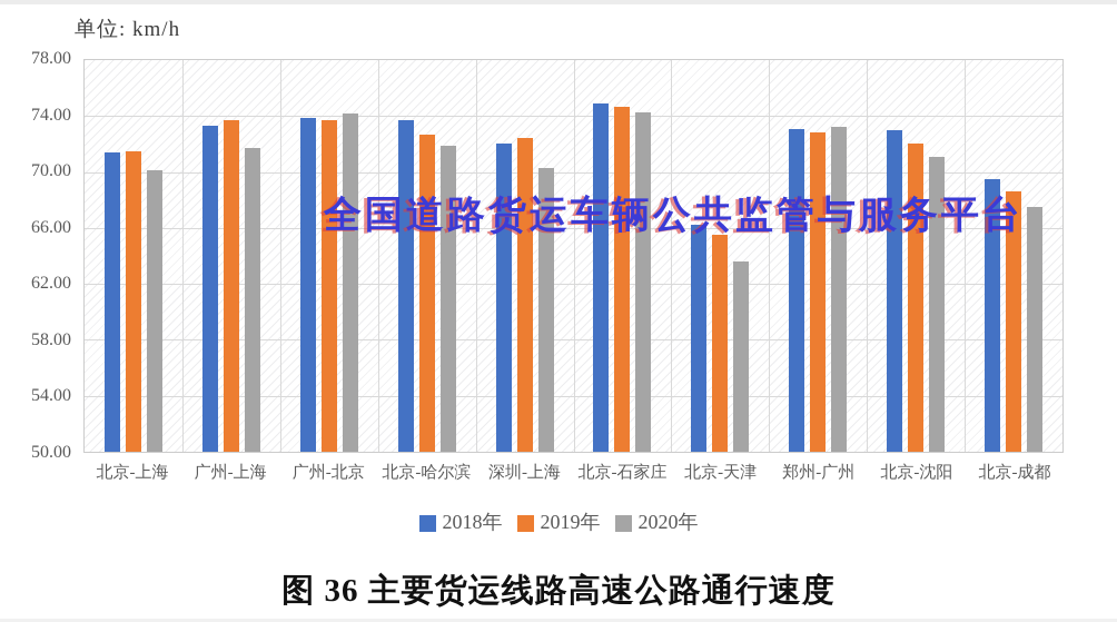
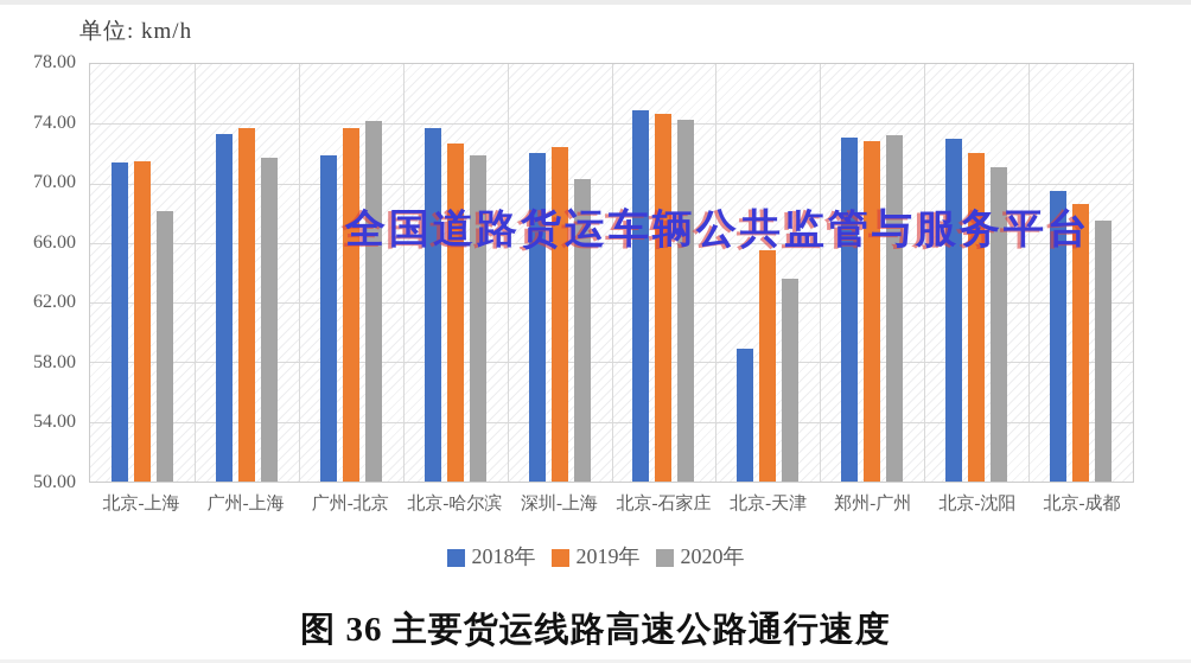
2020年/北京-上海: 70.1 -> 68.1
2018年/广州-北京: 73.9 -> 71.9
2018年/北京-天津: 66.2 -> 58.9
